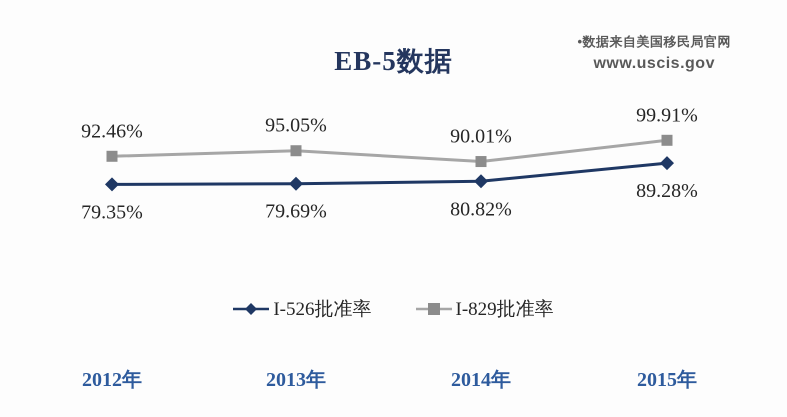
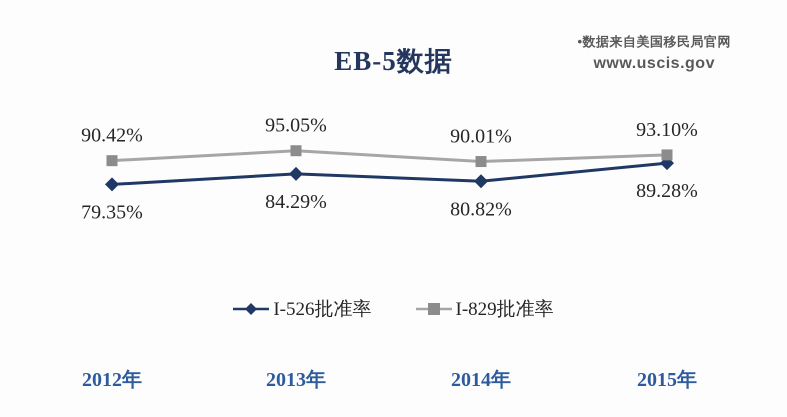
I-829批准率/2012年: 92.46% -> 90.42%
I-526批准率/2013年: 79.69% -> 84.29%
I-829批准率/2015年: 99.91% -> 93.10%
